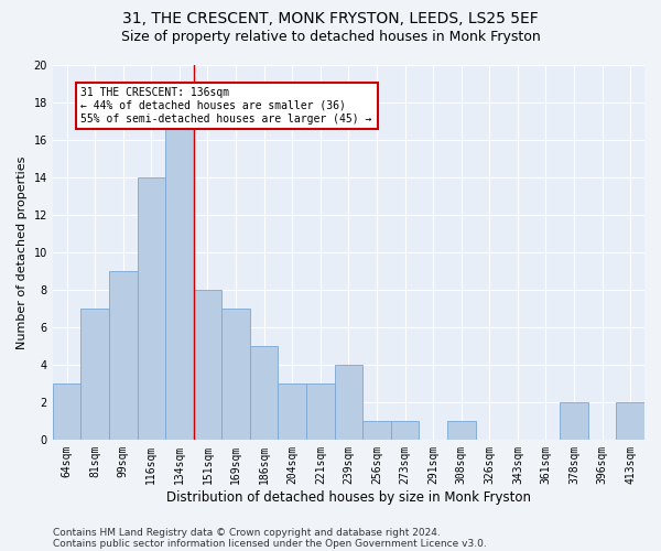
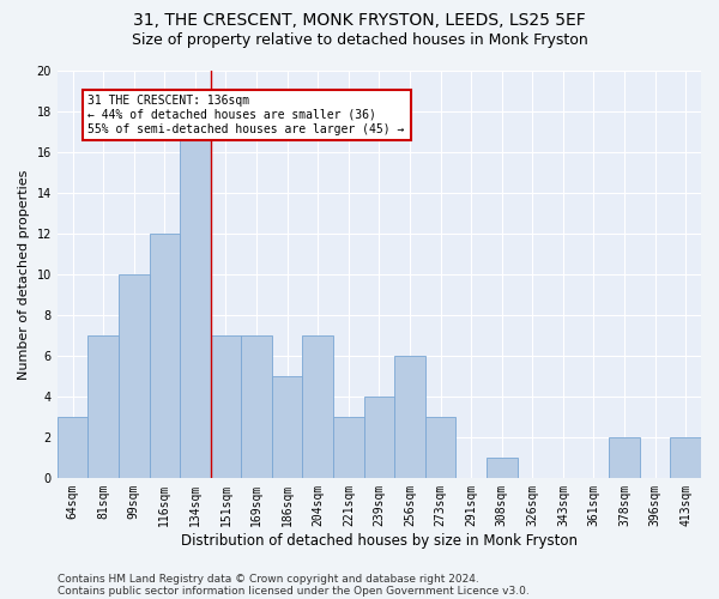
99sqm: 9 -> 10
116sqm: 14 -> 12
151sqm: 8 -> 7
204sqm: 3 -> 7
256sqm: 1 -> 6
273sqm: 1 -> 3
